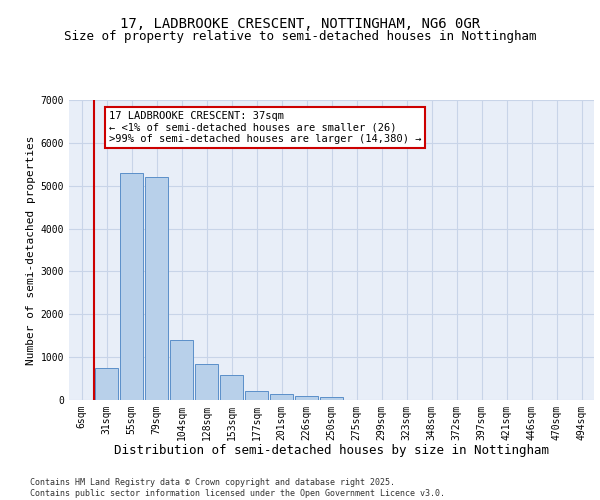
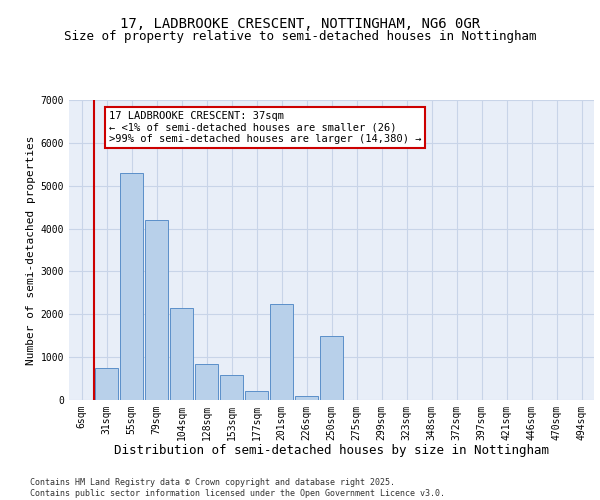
79sqm: 5200 -> 4200
104sqm: 1400 -> 2150
201sqm: 150 -> 2250
250sqm: 60 -> 1500
